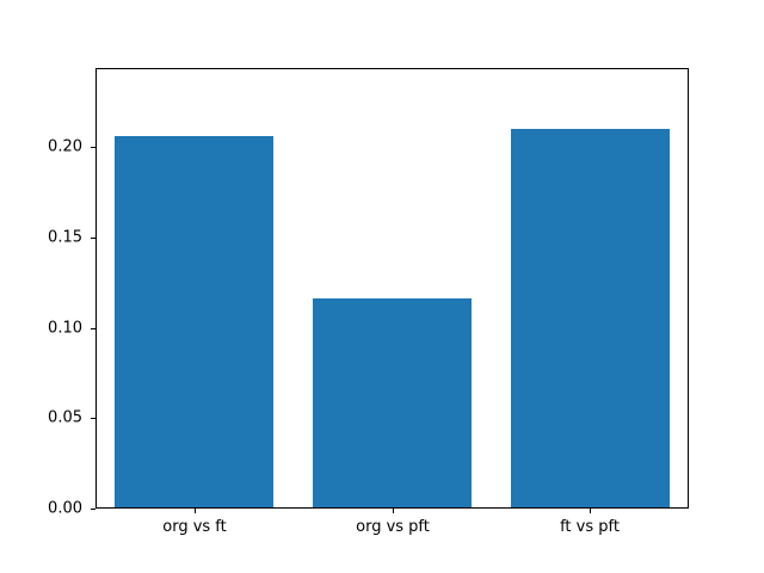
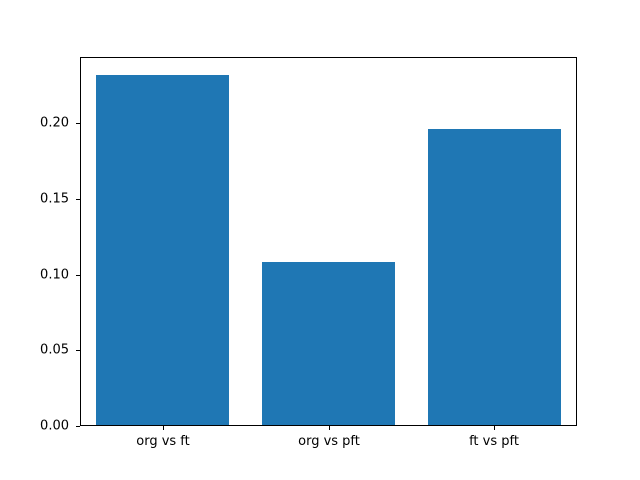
org vs ft: 0.206 -> 0.232
org vs pft: 0.116 -> 0.108
ft vs pft: 0.210 -> 0.196
